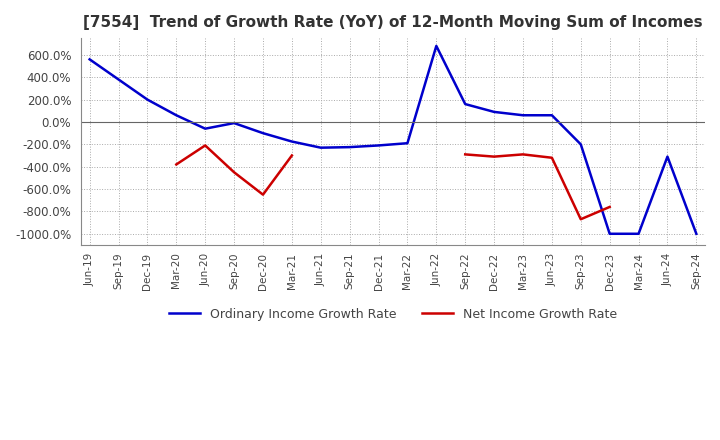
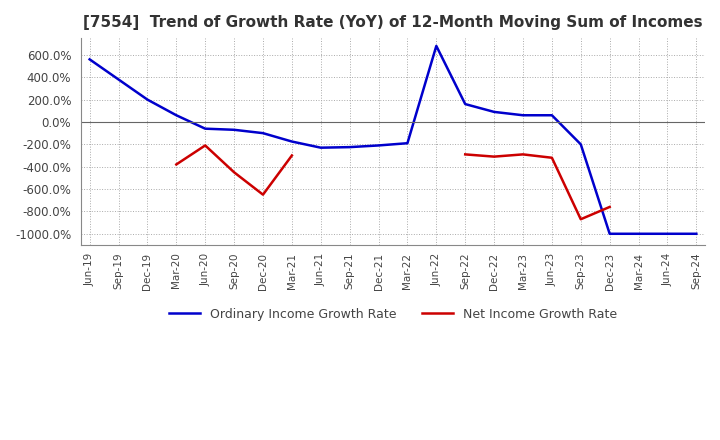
Ordinary Income Growth Rate/Sep-20: -10% -> -70%
Ordinary Income Growth Rate/Jun-24: -310% -> -1000%
